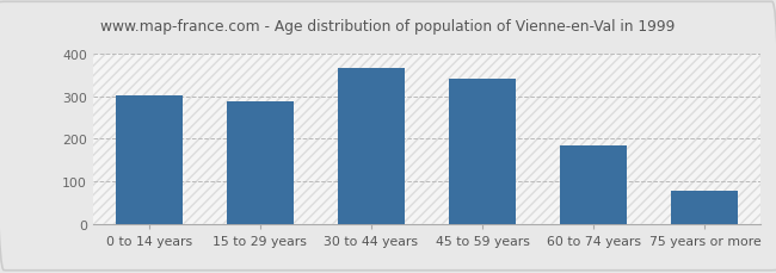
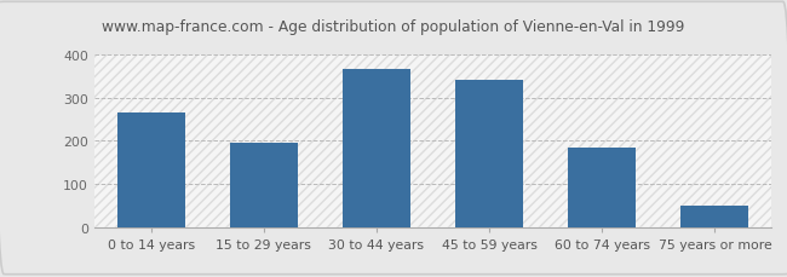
0 to 14 years: 303 -> 265
15 to 29 years: 288 -> 195
75 years or more: 78 -> 50
